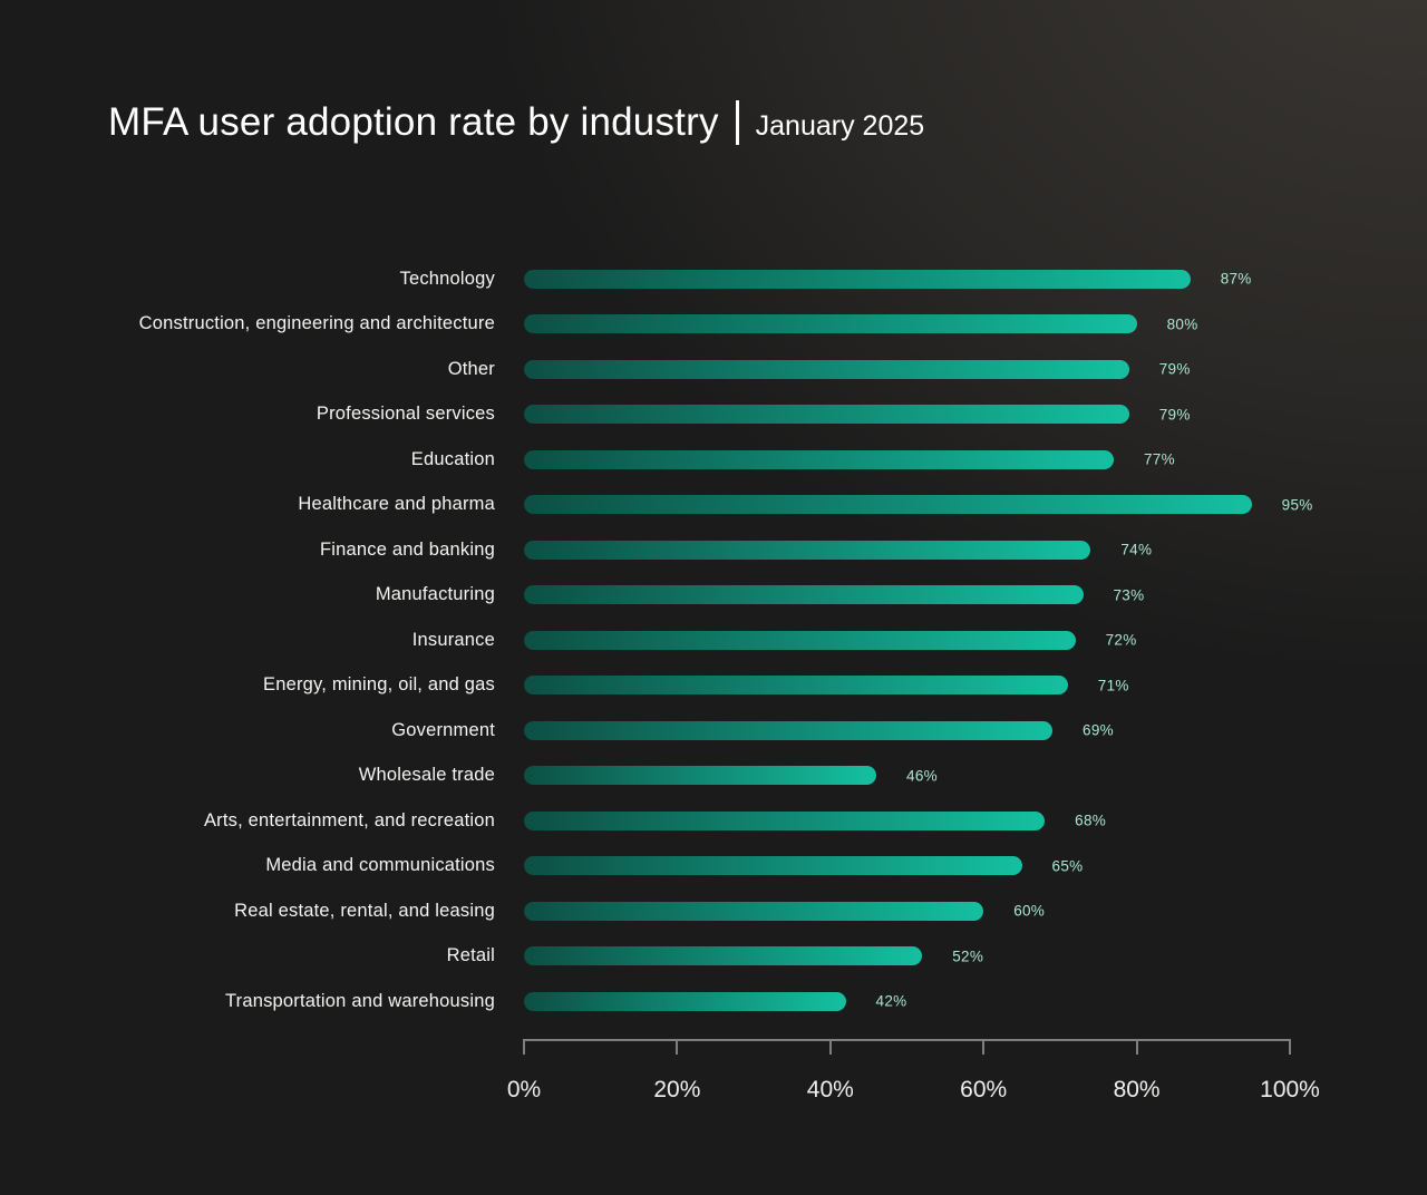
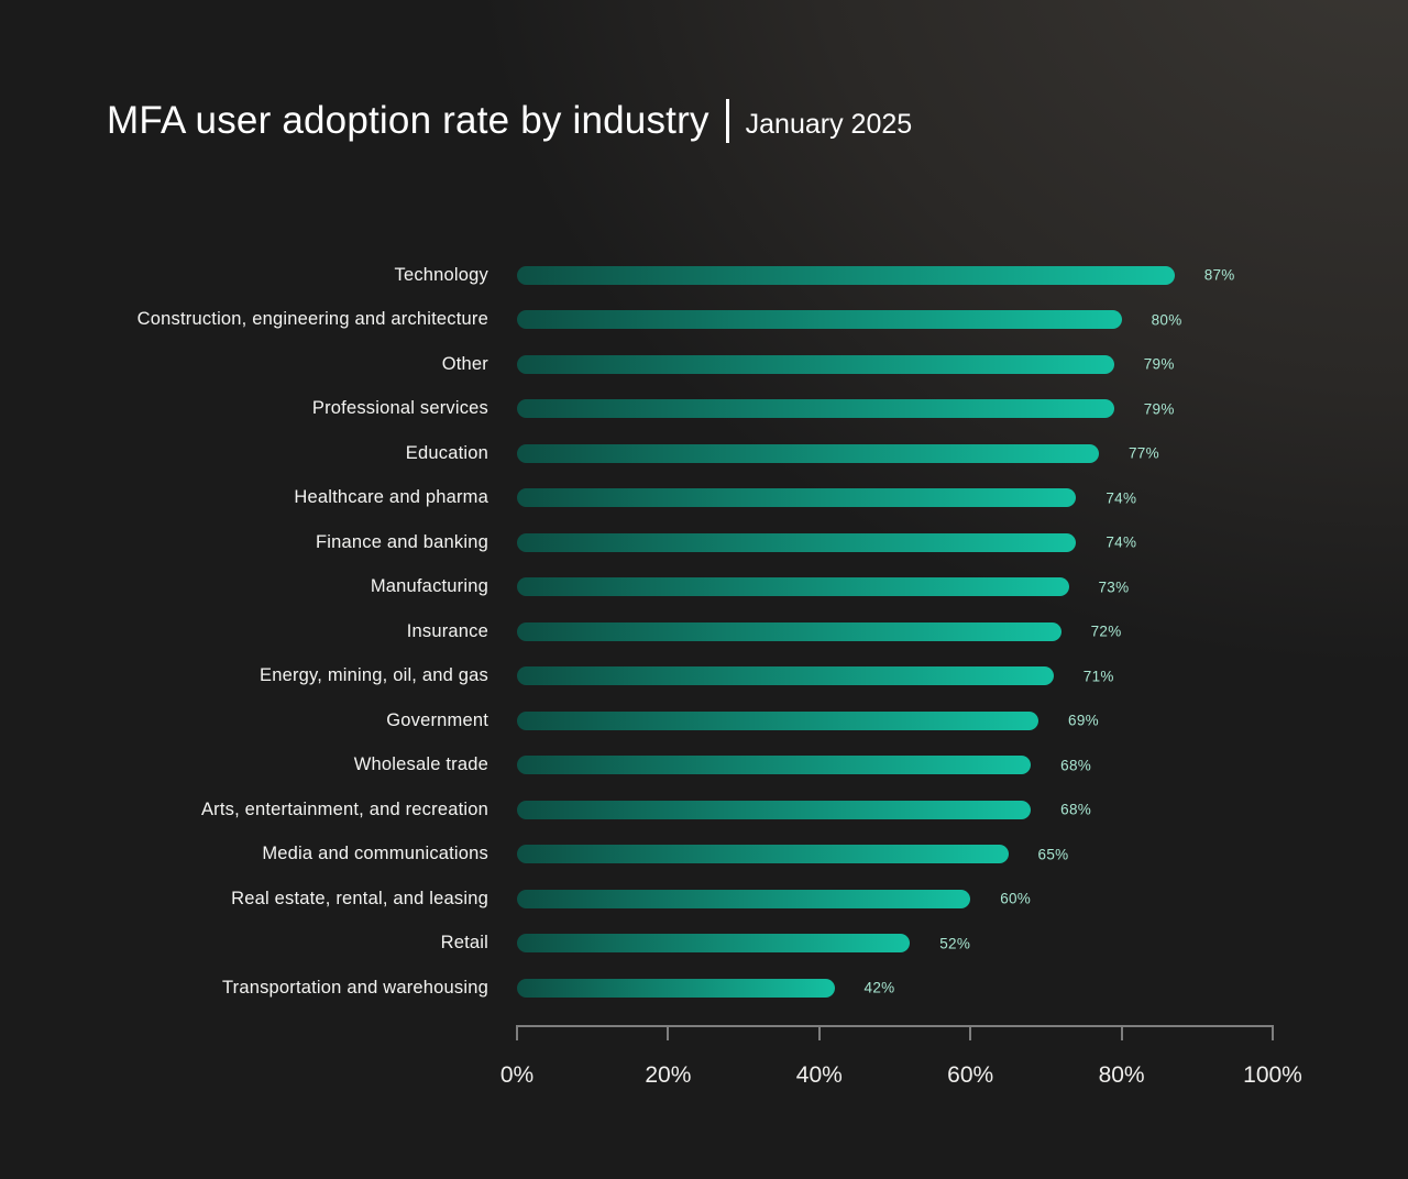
Healthcare and pharma: 95% -> 74%
Wholesale trade: 46% -> 68%
